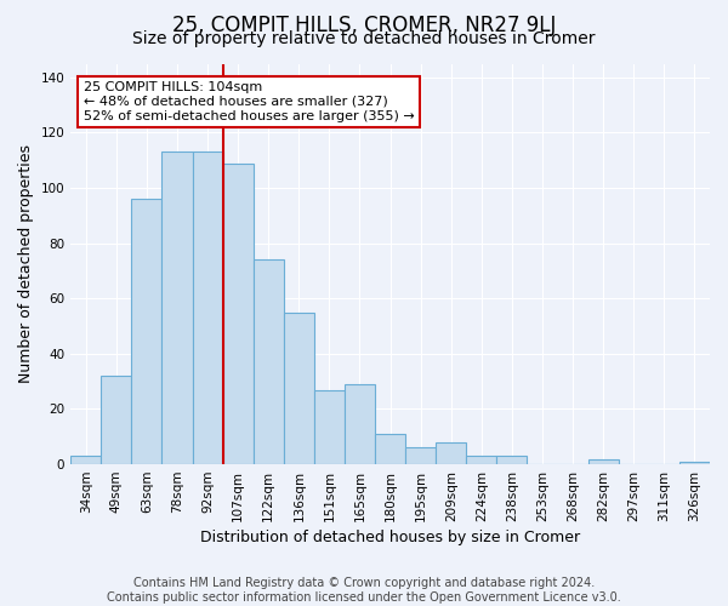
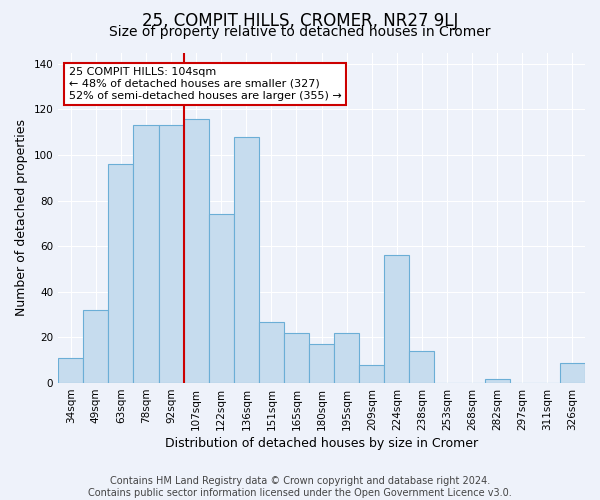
34sqm: 3 -> 11
107sqm: 109 -> 116
136sqm: 55 -> 108
165sqm: 29 -> 22
180sqm: 11 -> 17
195sqm: 6 -> 22
224sqm: 3 -> 56
238sqm: 3 -> 14
326sqm: 1 -> 9
